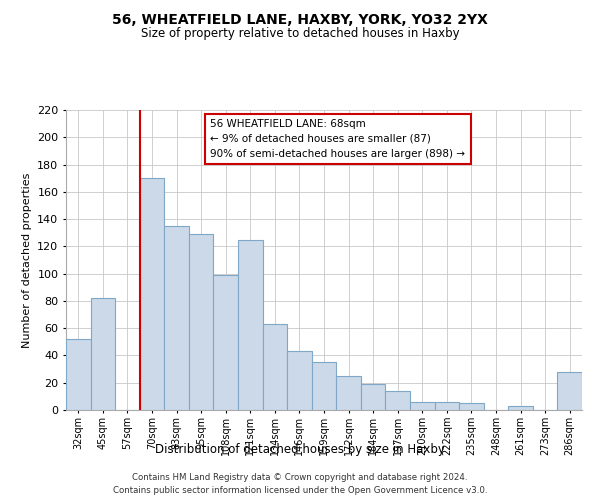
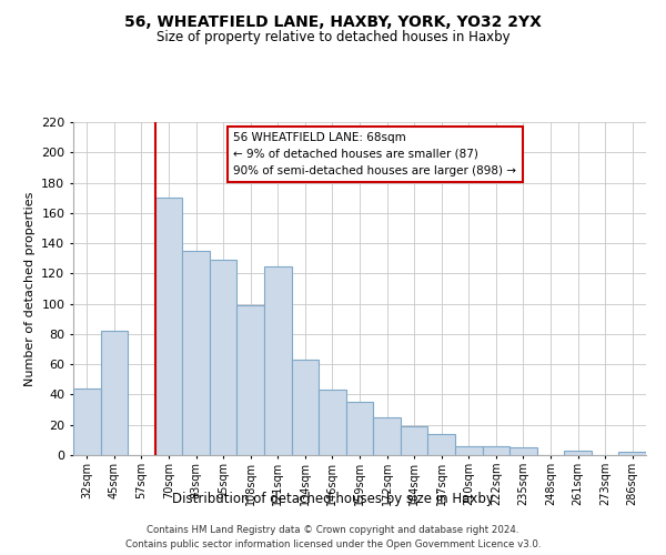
32sqm: 52 -> 44
286sqm: 28 -> 2
